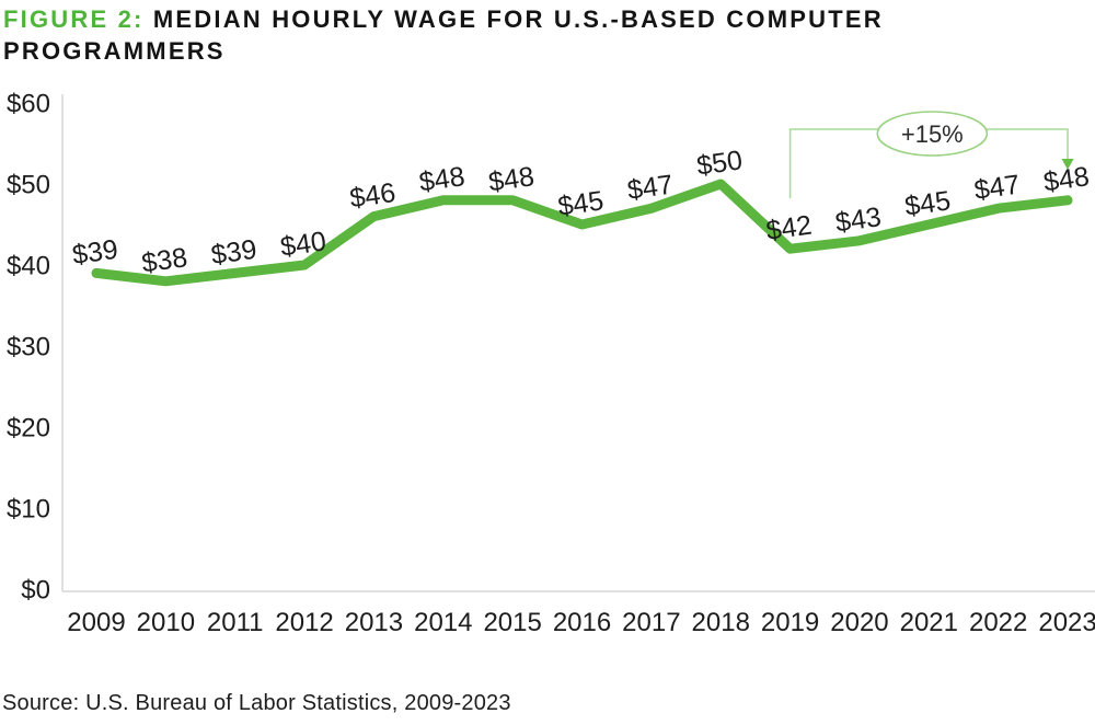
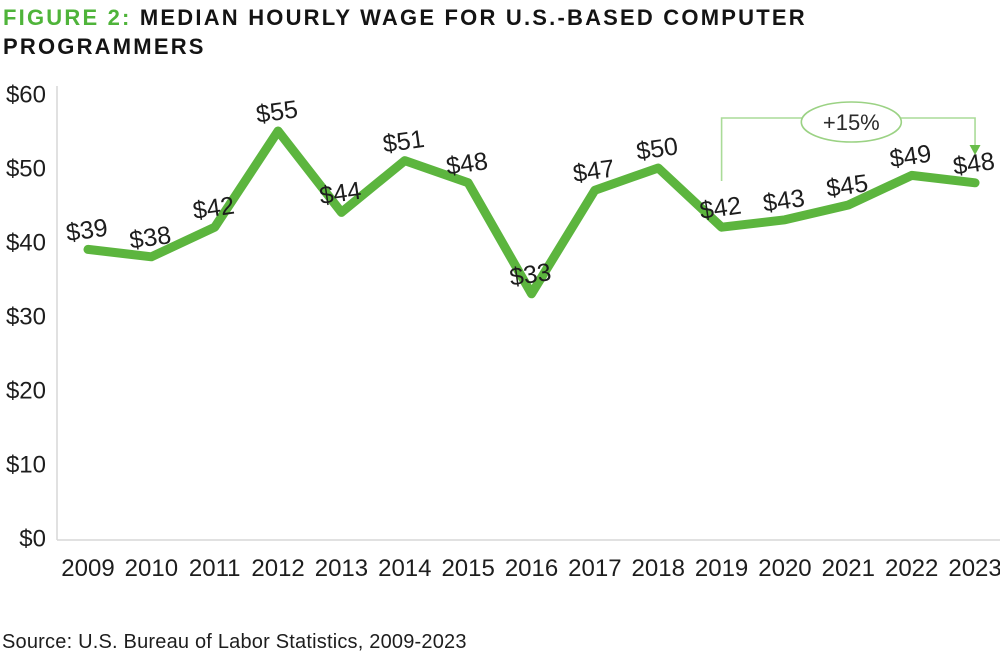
2011: $39 -> $42
2012: $40 -> $55
2013: $46 -> $44
2014: $48 -> $51
2016: $45 -> $33
2022: $47 -> $49
